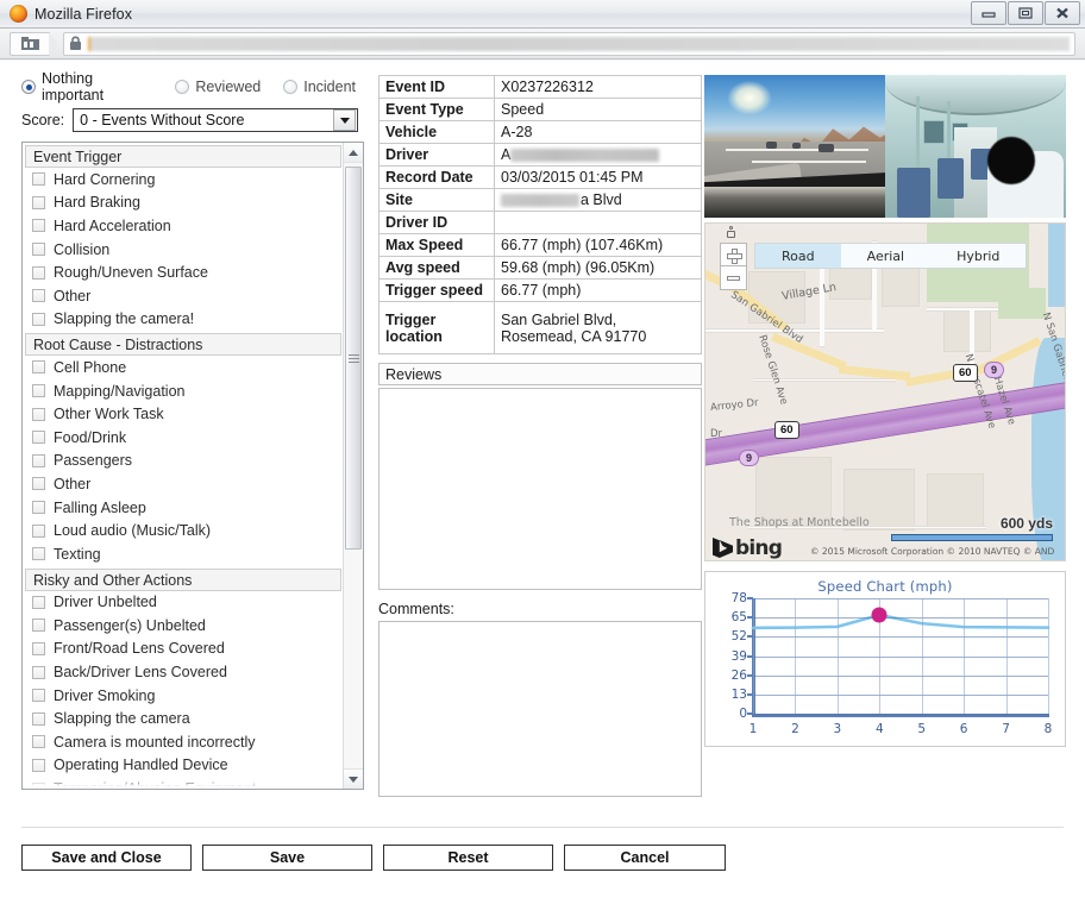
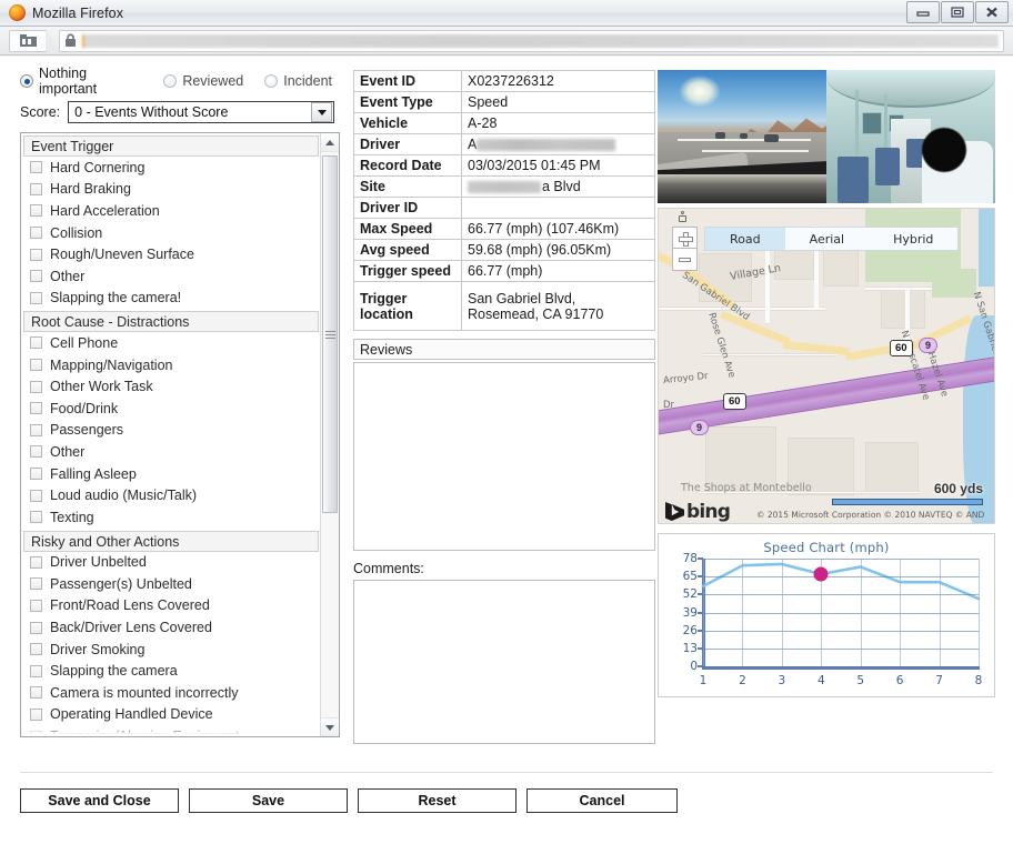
2: 58 -> 73
3: 59 -> 74
5: 61 -> 72
6: 59 -> 61
7: 58 -> 61
8: 58 -> 49
